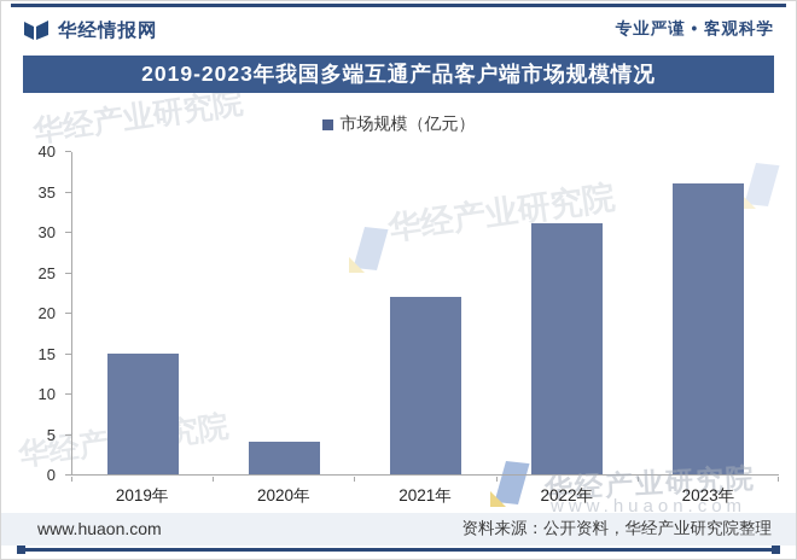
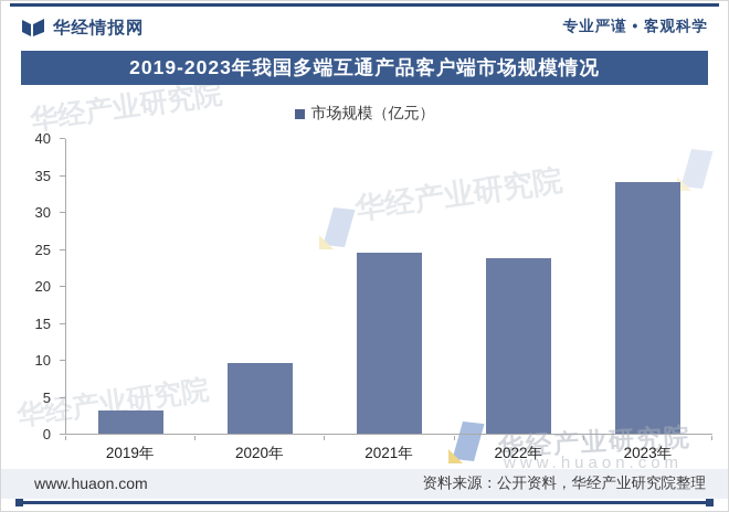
2019年: 15 -> 3
2020年: 4 -> 10
2021年: 22 -> 24
2022年: 31 -> 24
2023年: 36 -> 34
